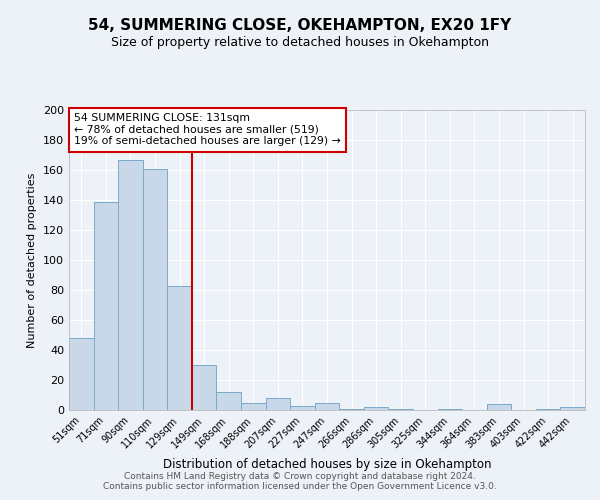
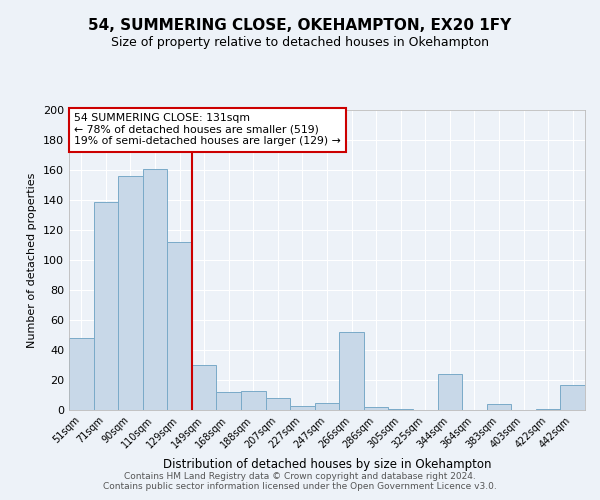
90sqm: 167 -> 156
129sqm: 83 -> 112
188sqm: 5 -> 13
266sqm: 1 -> 52
344sqm: 1 -> 24
442sqm: 2 -> 17
